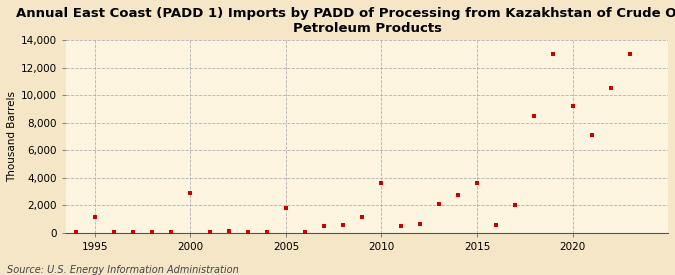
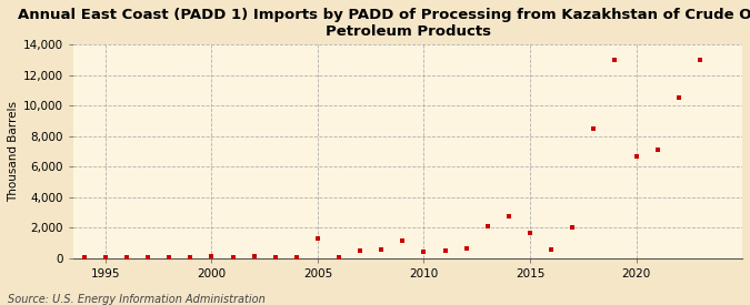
1995: 1,100 -> 0
2000: 2,900 -> 100
2005: 1,800 -> 1,300
2010: 3,600 -> 400
2015: 3,600 -> 1,600
2020: 9,200 -> 6,700
